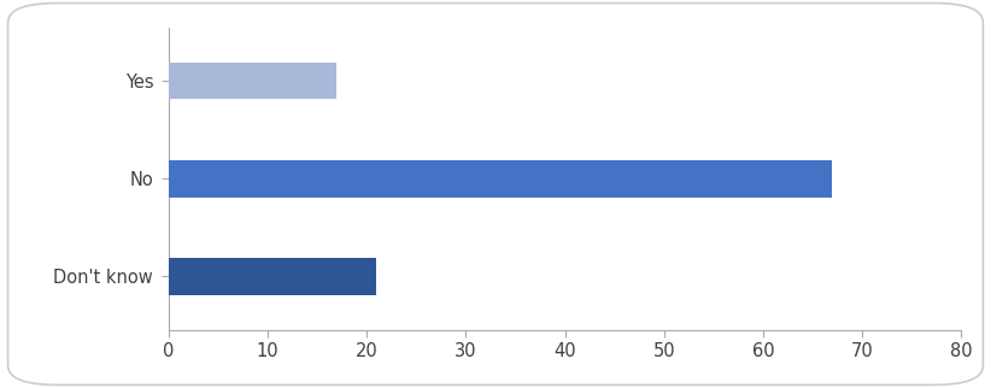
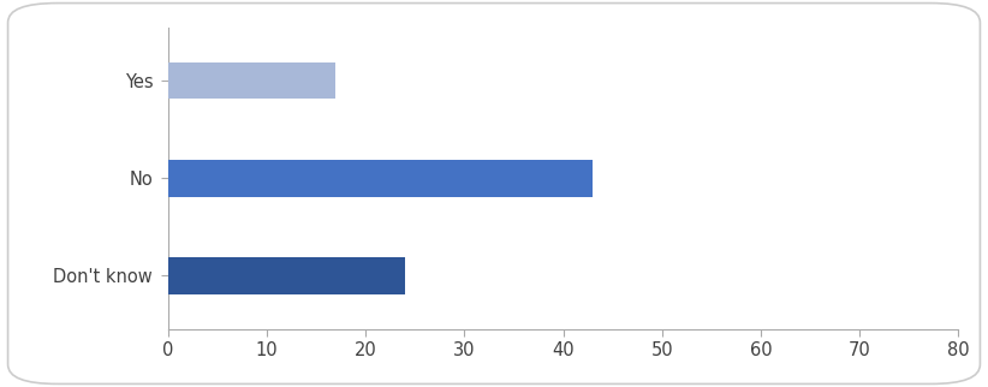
No: 67 -> 43
Don't know: 21 -> 24
